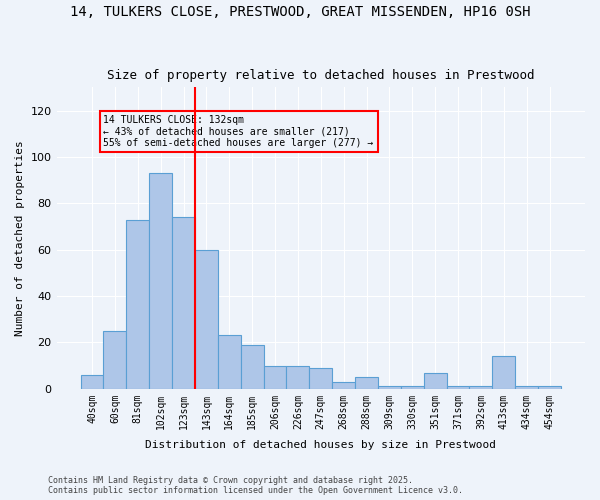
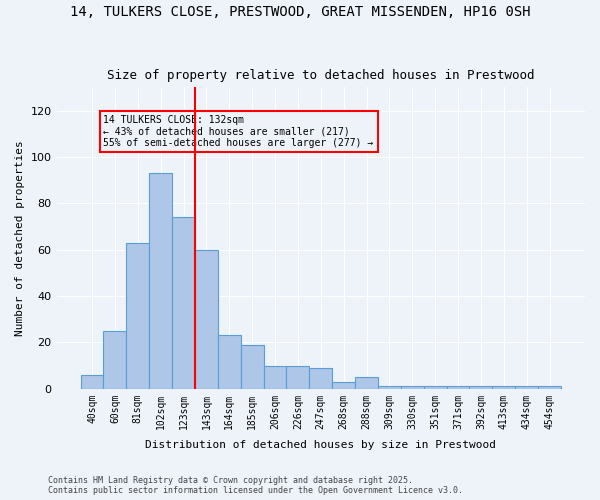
81sqm: 73 -> 63
351sqm: 7 -> 1
413sqm: 14 -> 1
